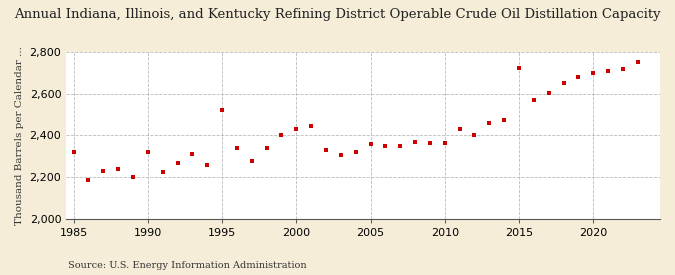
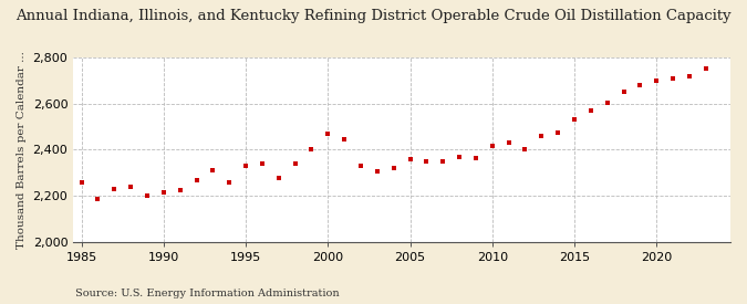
1985: 2,320 -> 2,260
1990: 2,320 -> 2,215
1995: 2,520 -> 2,330
2000: 2,430 -> 2,470
2010: 2,365 -> 2,415
2015: 2,725 -> 2,530
